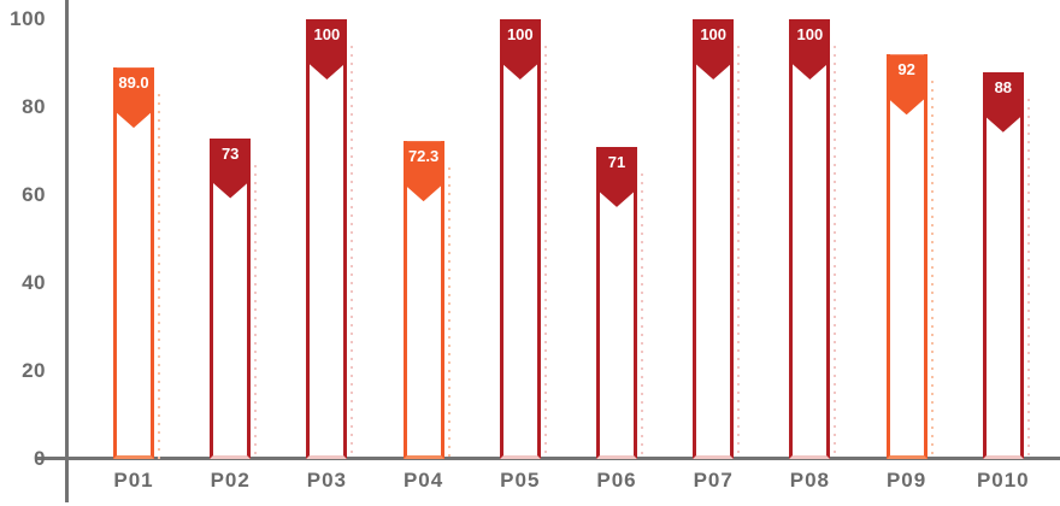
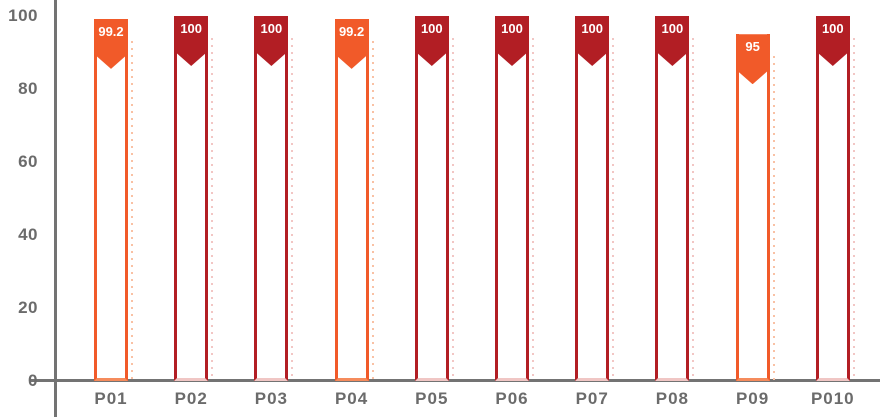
P01: 89.0 -> 99.2
P02: 73 -> 100
P04: 72.3 -> 99.2
P06: 71 -> 100
P09: 92 -> 95
P010: 88 -> 100
